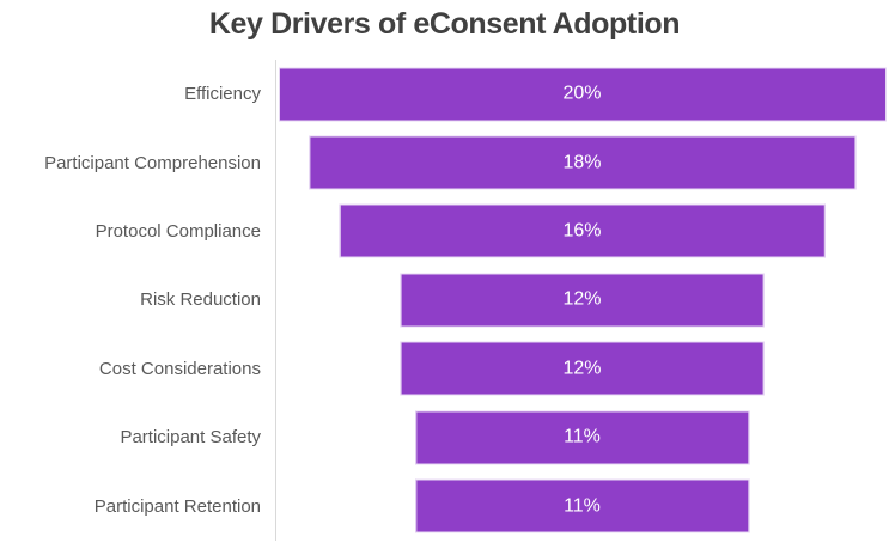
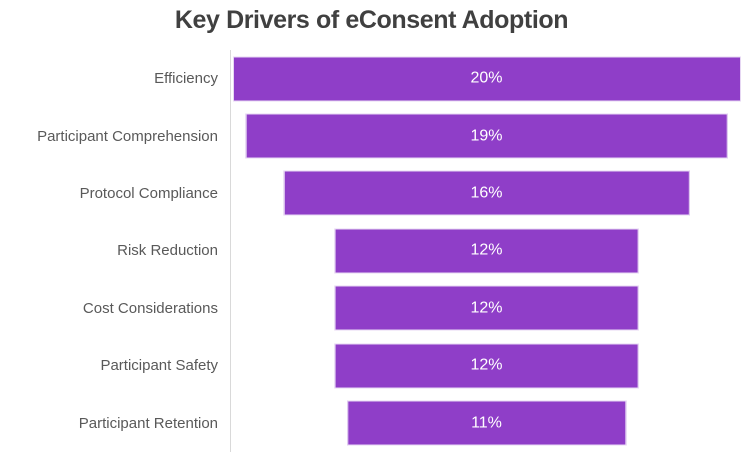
Participant Comprehension: 18% -> 19%
Participant Safety: 11% -> 12%
